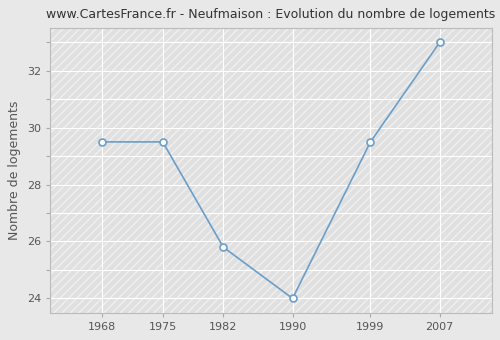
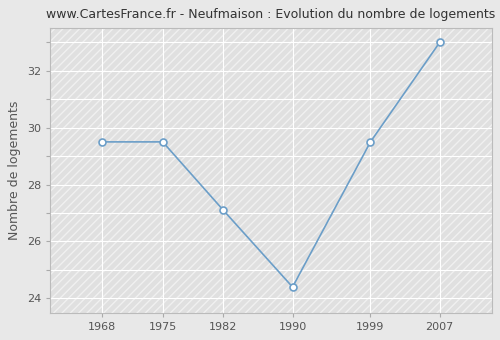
1982: 25.8 -> 27.1
1990: 24.0 -> 24.4
